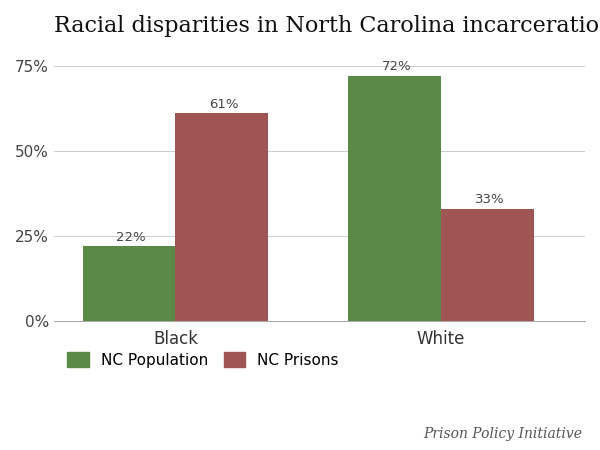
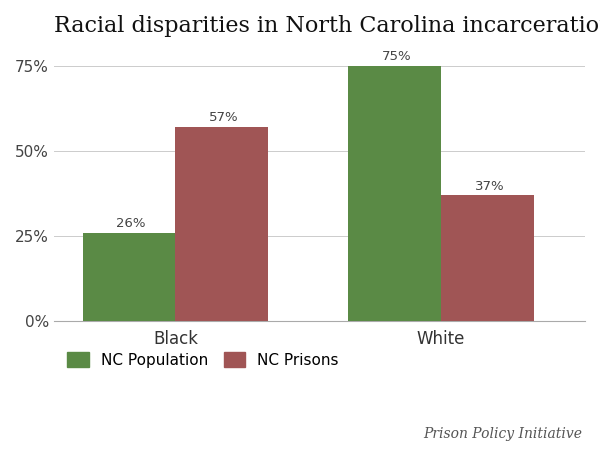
NC Population/Black: 22% -> 26%
NC Prisons/Black: 61% -> 57%
NC Population/White: 72% -> 75%
NC Prisons/White: 33% -> 37%
